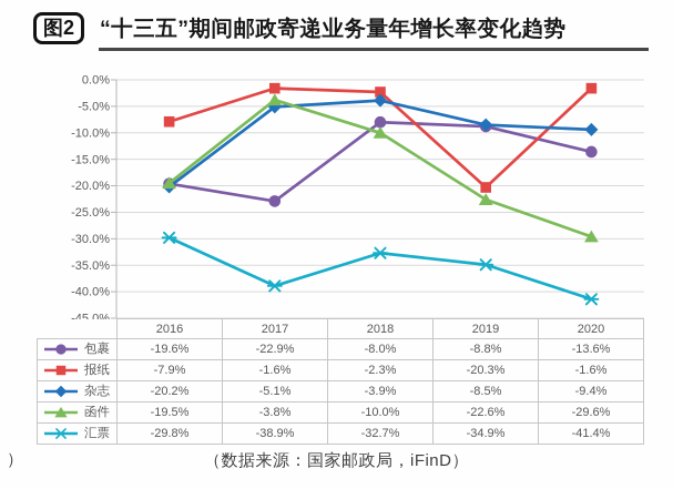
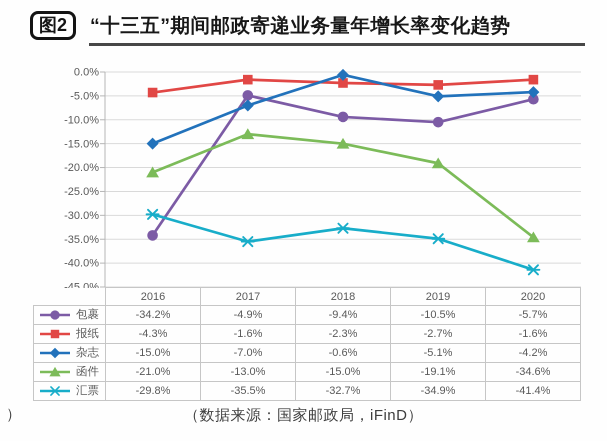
包裹/2016: -19.6% -> -34.2%
报纸/2016: -7.9% -> -4.3%
杂志/2016: -20.2% -> -15.0%
函件/2016: -19.5% -> -21.0%
包裹/2017: -22.9% -> -4.9%
杂志/2017: -5.1% -> -7.0%
函件/2017: -3.8% -> -13.0%
汇票/2017: -38.9% -> -35.5%
包裹/2018: -8.0% -> -9.4%
杂志/2018: -3.9% -> -0.6%
函件/2018: -10.0% -> -15.0%
包裹/2019: -8.8% -> -10.5%
报纸/2019: -20.3% -> -2.7%
杂志/2019: -8.5% -> -5.1%
函件/2019: -22.6% -> -19.1%
包裹/2020: -13.6% -> -5.7%
杂志/2020: -9.4% -> -4.2%
函件/2020: -29.6% -> -34.6%
